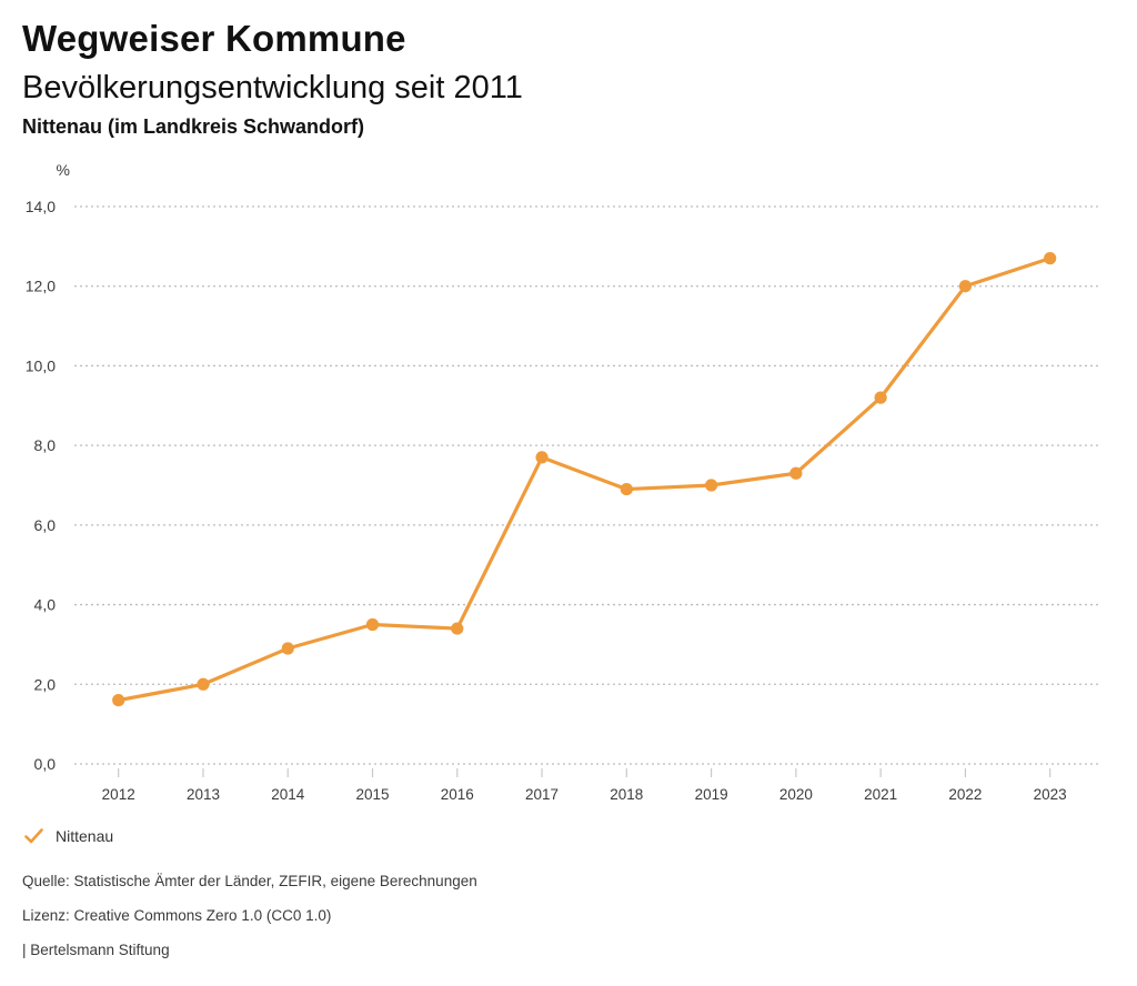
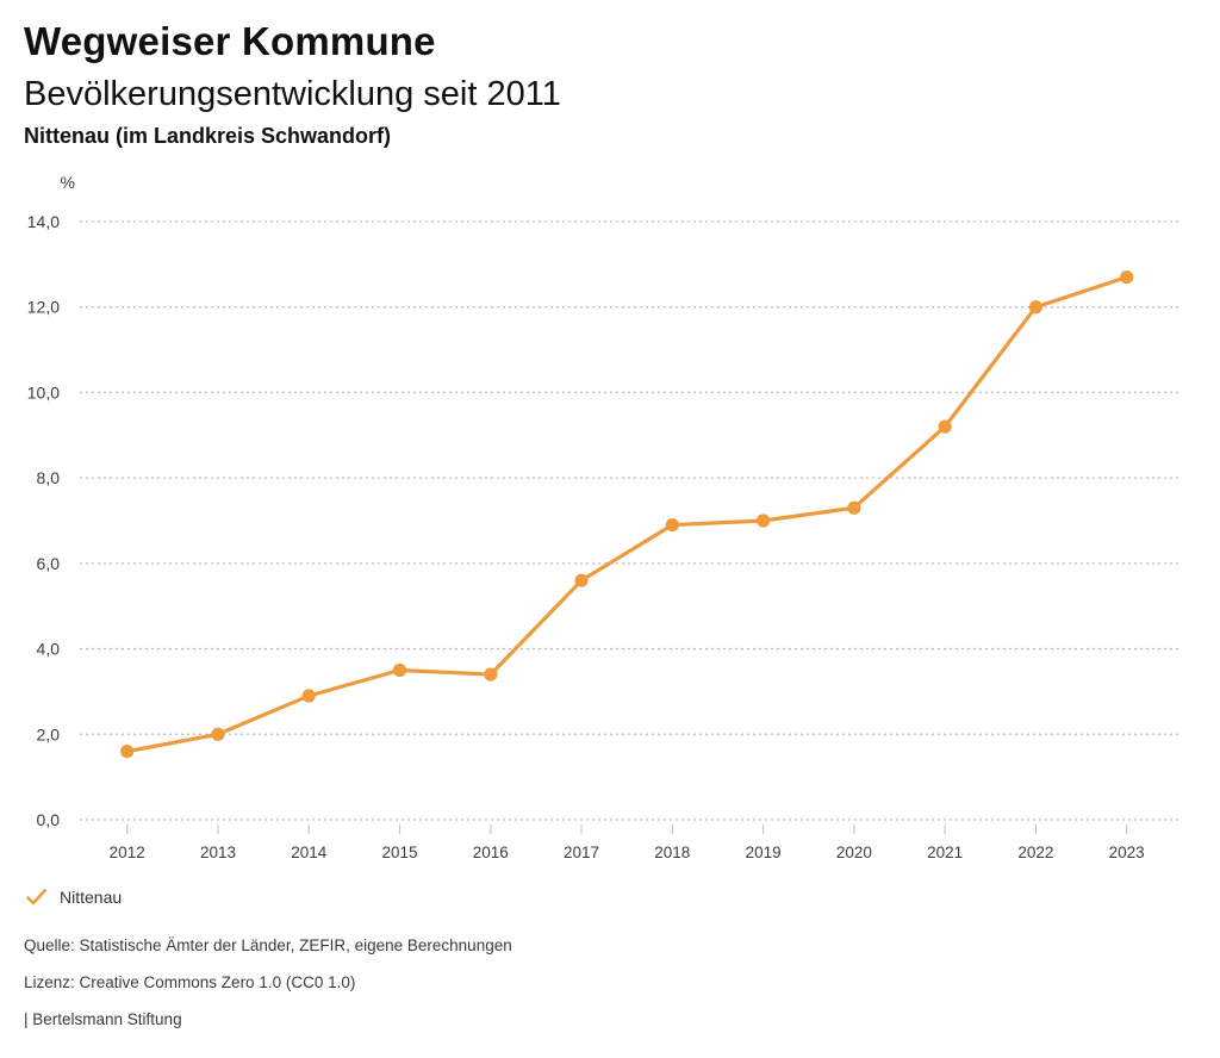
2017: 7,7 -> 5,6
